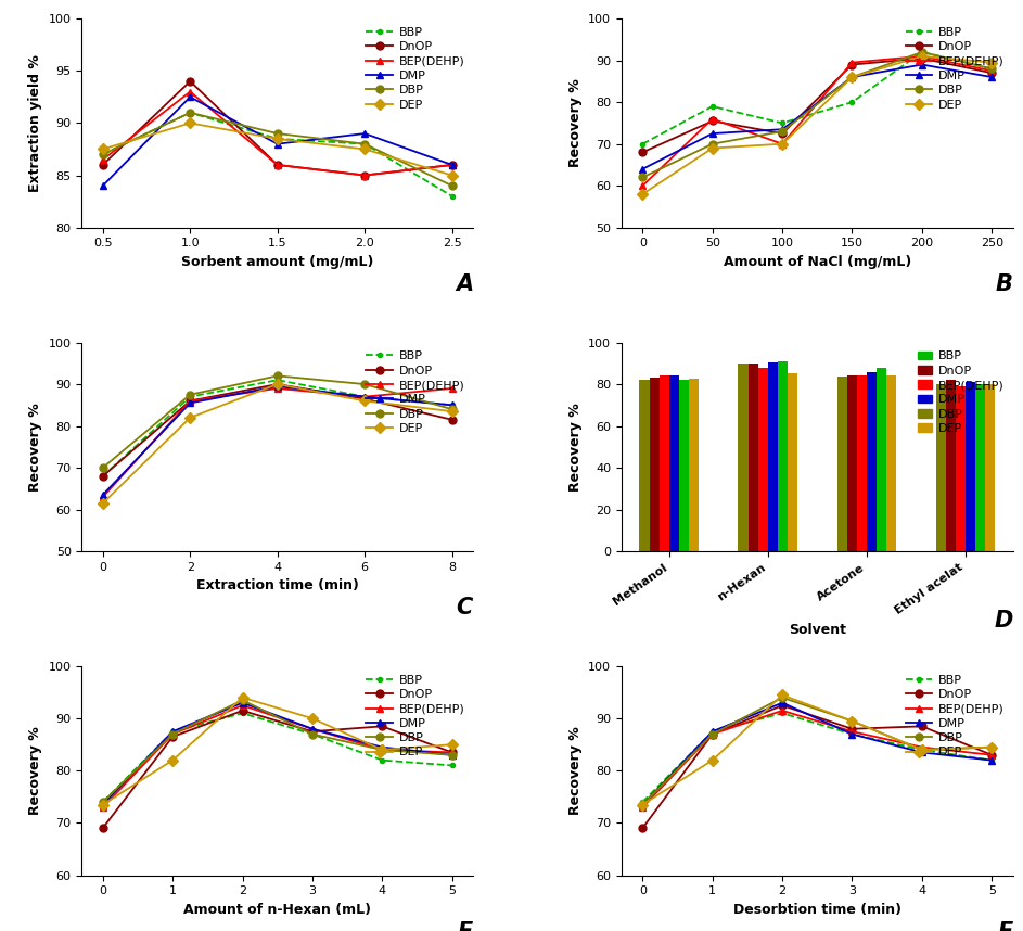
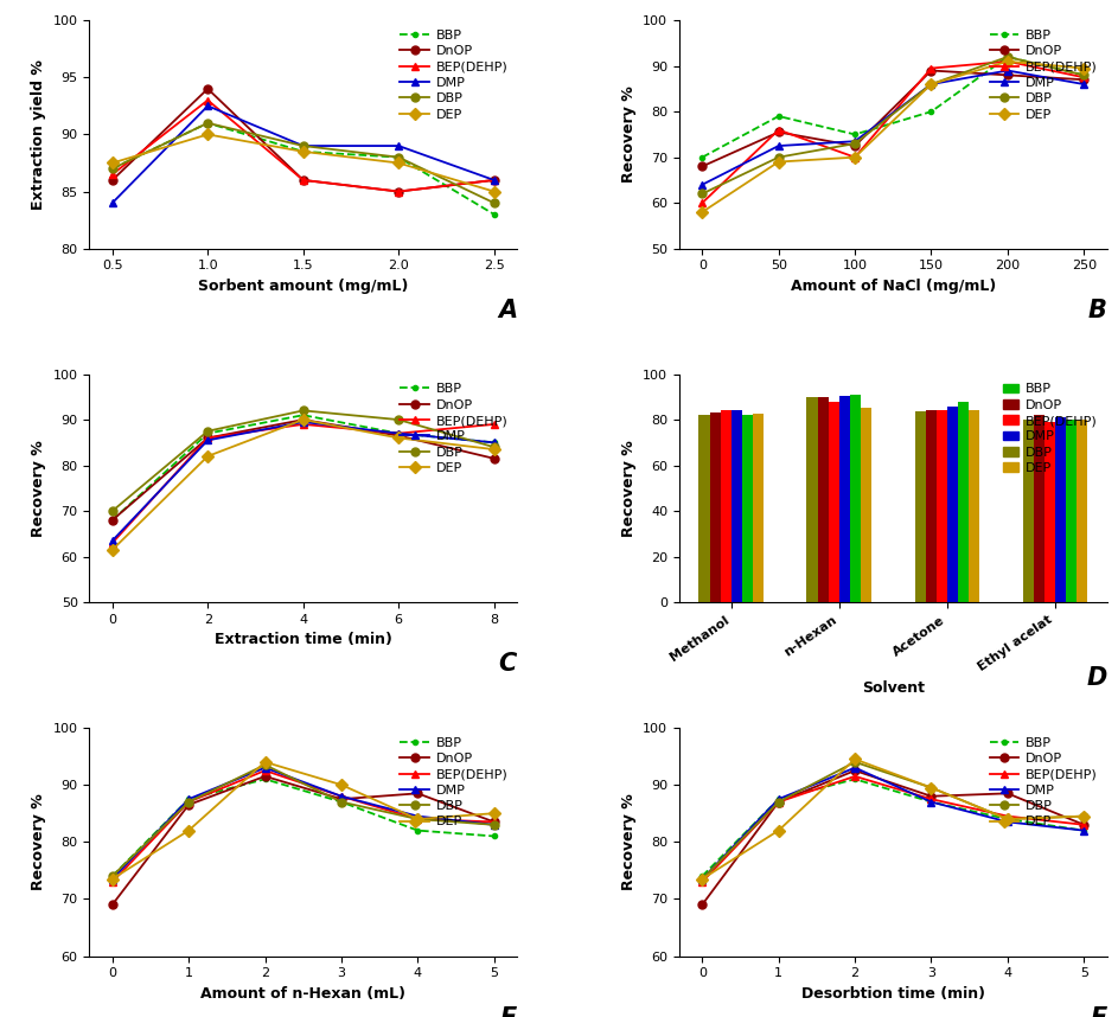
DMP/1.5: 88.0 -> 89.0
DnOP/200: 90.5 -> 88.0
